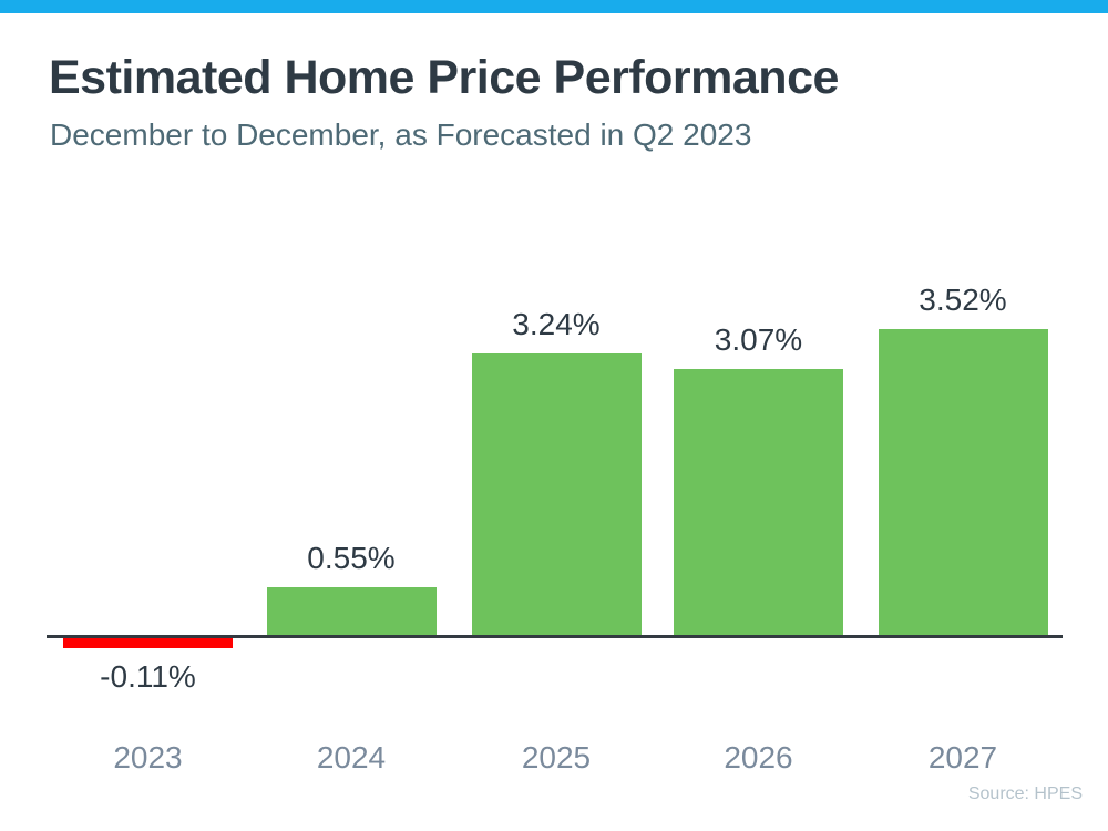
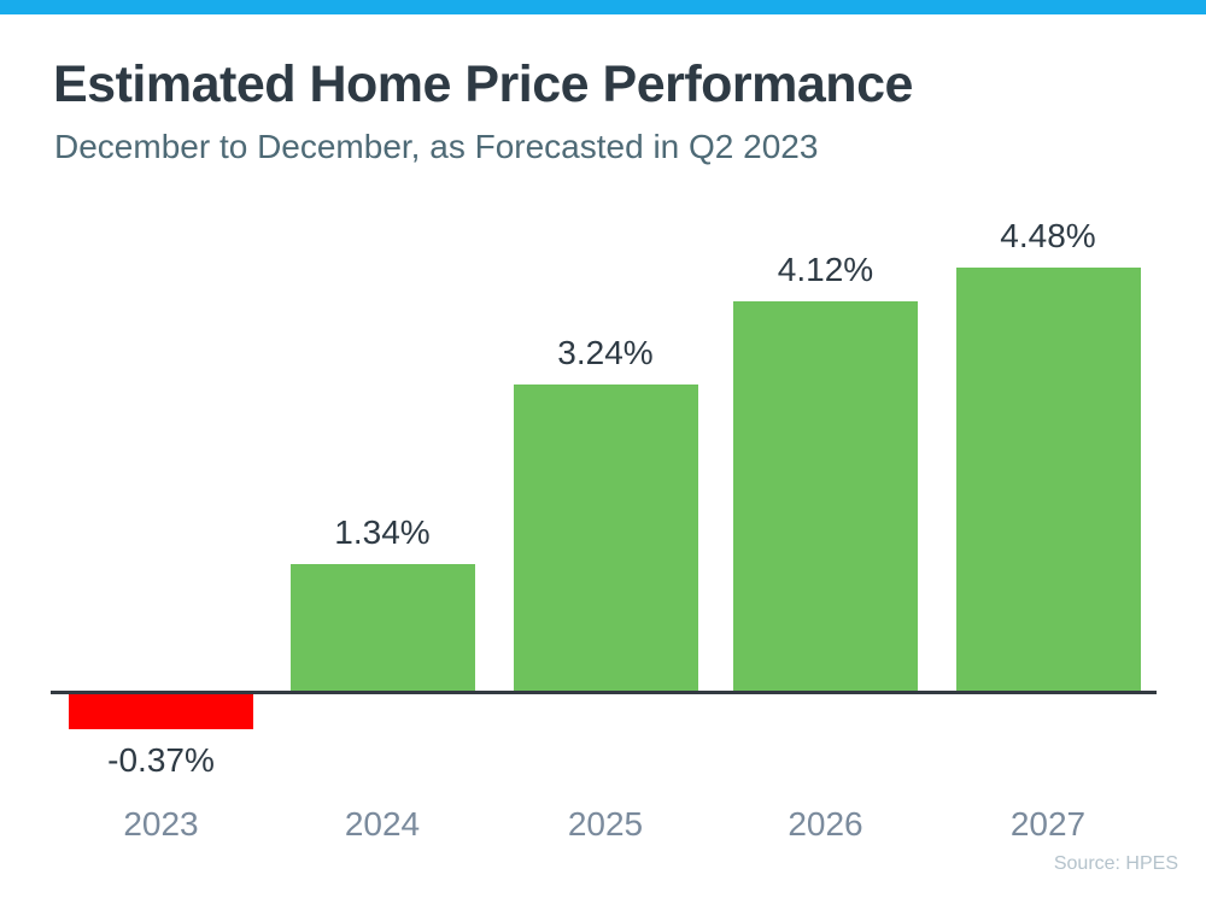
2023: -0.11% -> -0.37%
2024: 0.55% -> 1.34%
2026: 3.07% -> 4.12%
2027: 3.52% -> 4.48%
